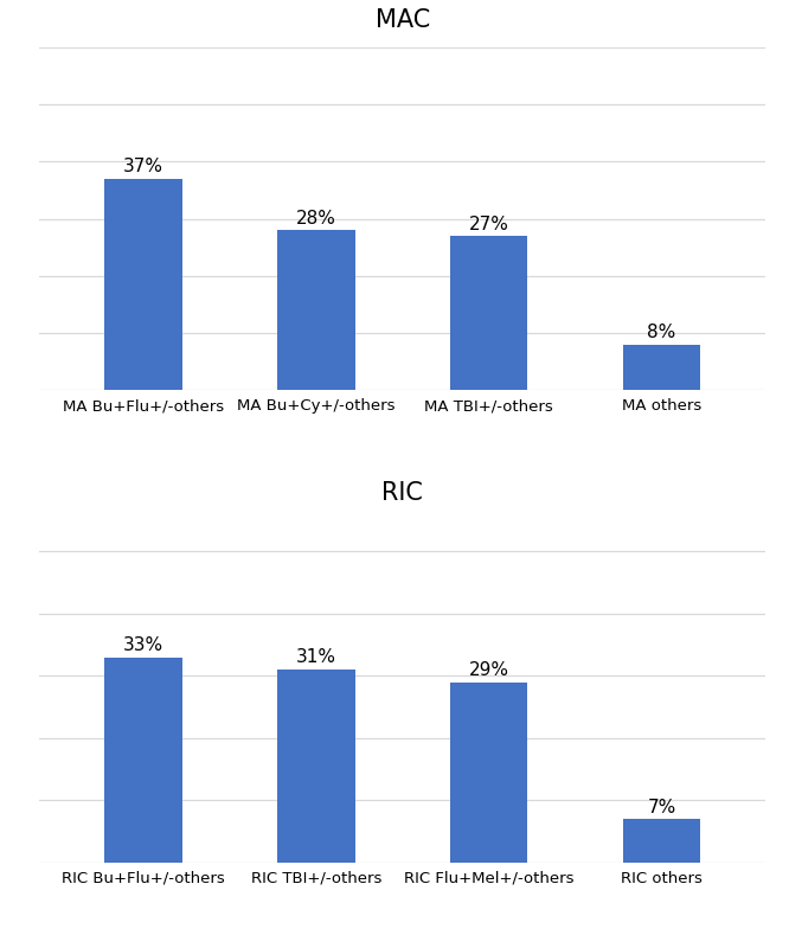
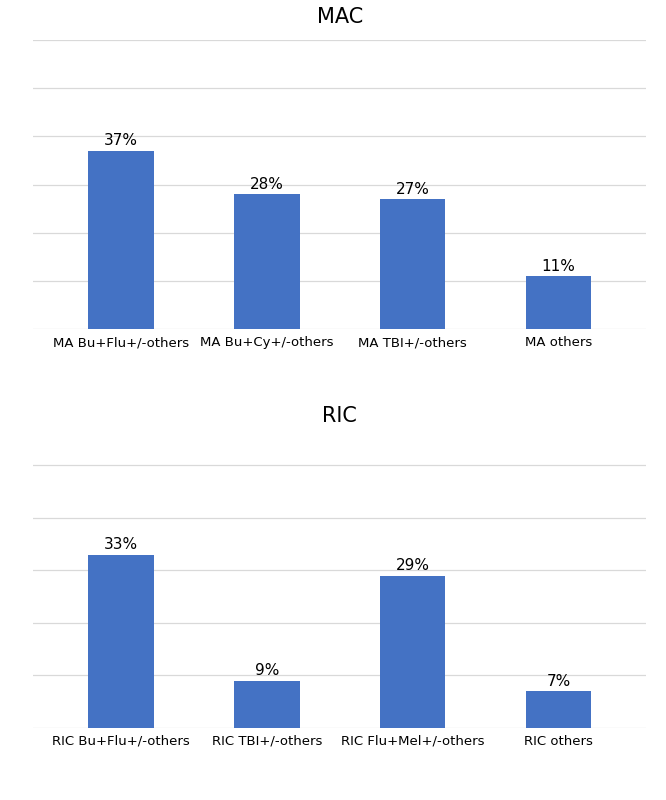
MAC/MA others: 8% -> 11%
RIC/RIC TBI+/-others: 31% -> 9%
